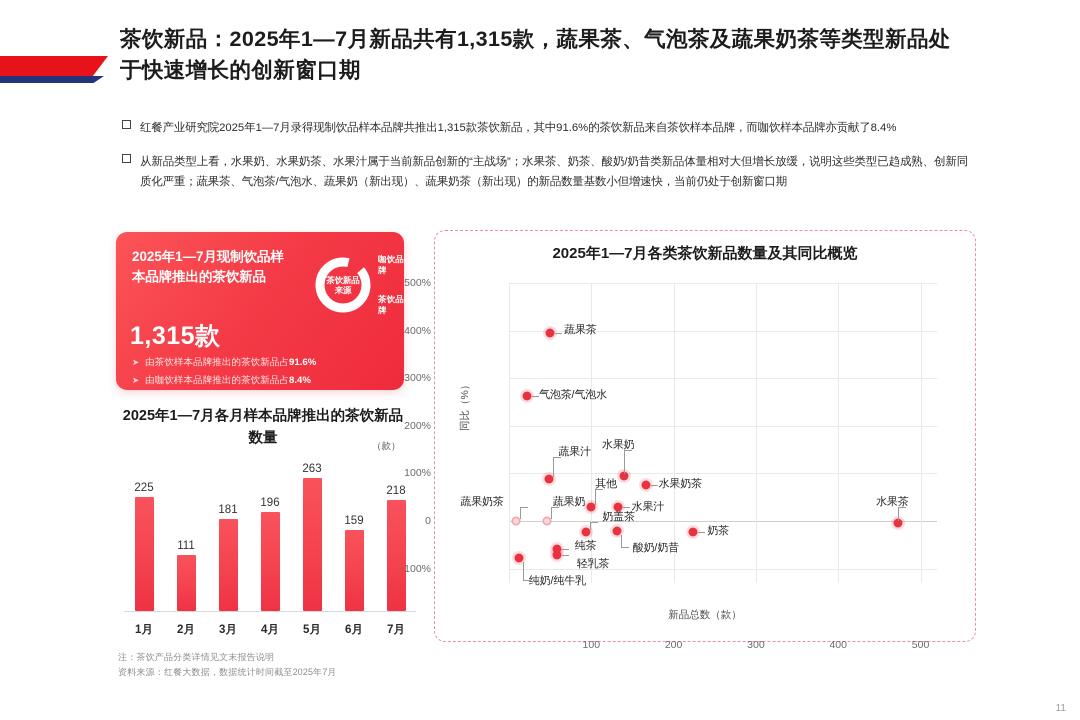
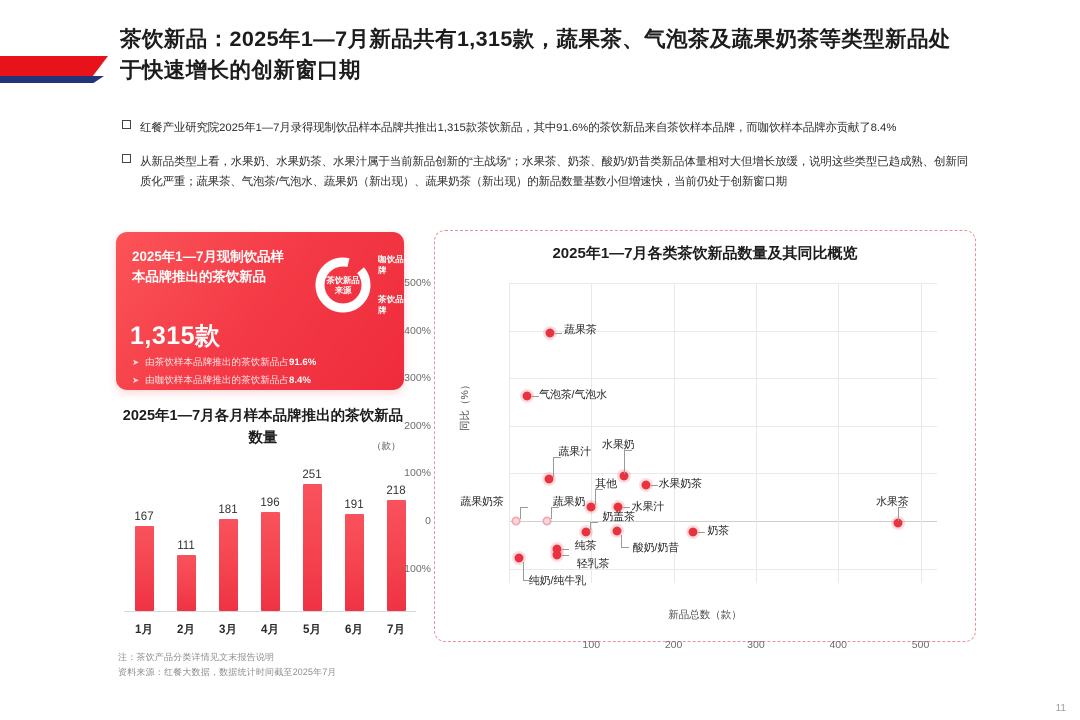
2025年1—7月各月样本品牌推出的茶饮新品数量/1月: 225 -> 167
2025年1—7月各月样本品牌推出的茶饮新品数量/5月: 263 -> 251
2025年1—7月各月样本品牌推出的茶饮新品数量/6月: 159 -> 191
